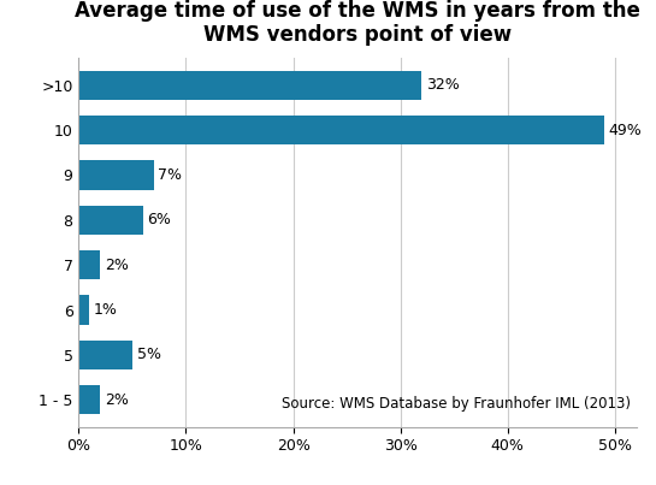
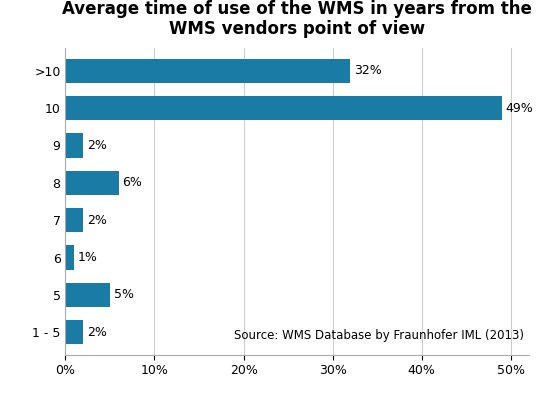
9: 7% -> 2%
